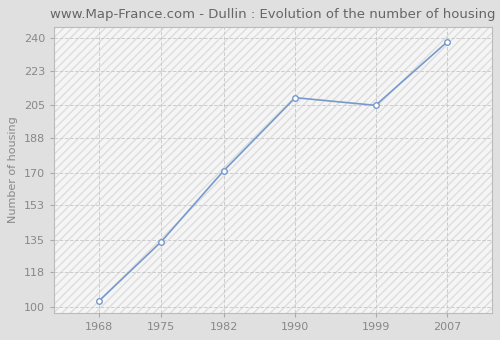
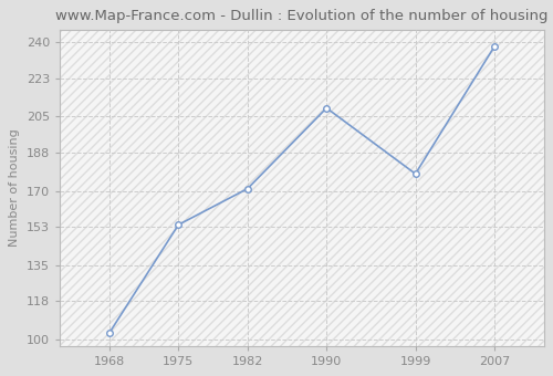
1975: 134 -> 154
1999: 205 -> 178
